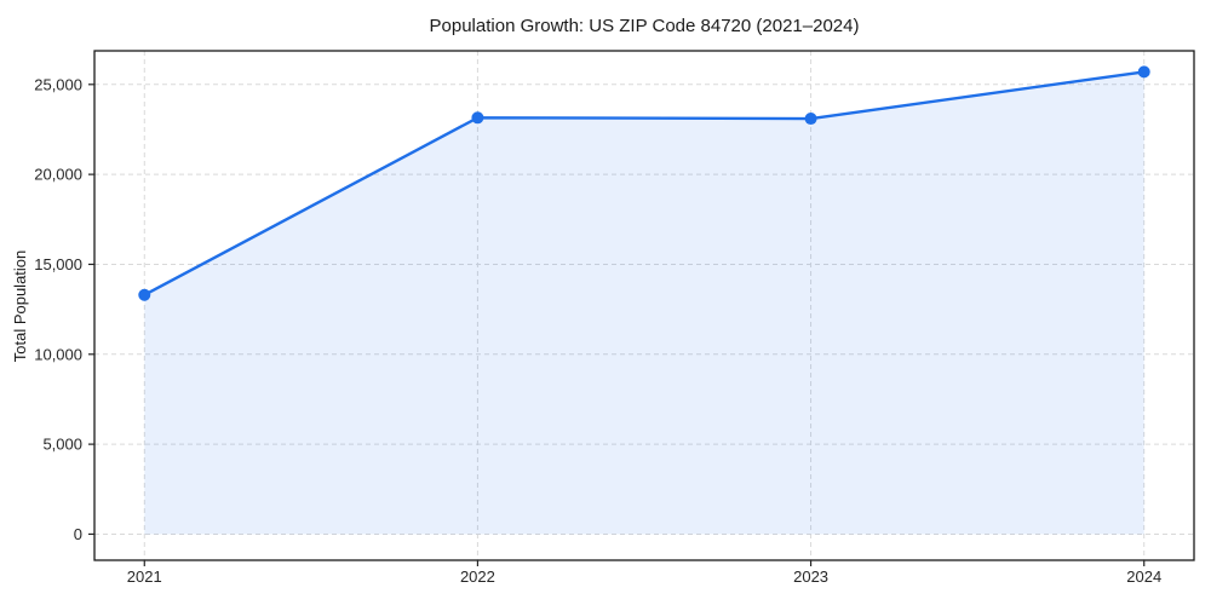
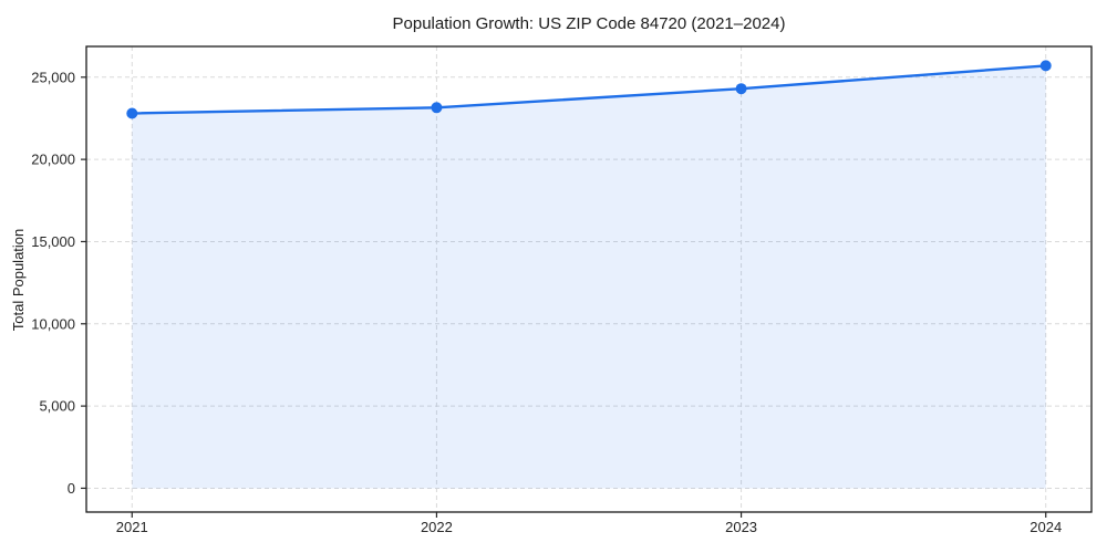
2021: 13300 -> 22800
2023: 23100 -> 24300
